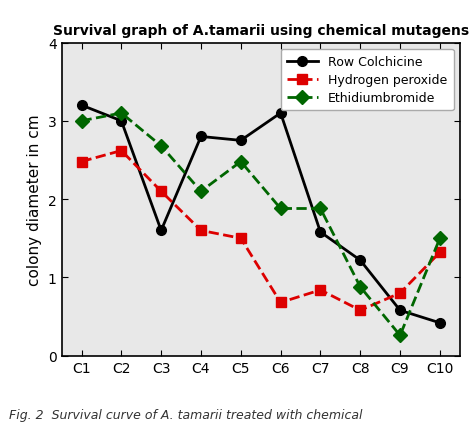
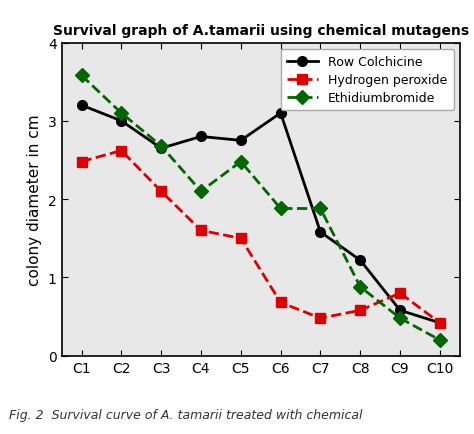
Ethidiumbromide/C1: 3.00 -> 3.58
Row Colchicine/C3: 1.60 -> 2.65
Hydrogen peroxide/C7: 0.84 -> 0.48
Ethidiumbromide/C9: 0.26 -> 0.48
Hydrogen peroxide/C10: 1.32 -> 0.42
Ethidiumbromide/C10: 1.50 -> 0.20
